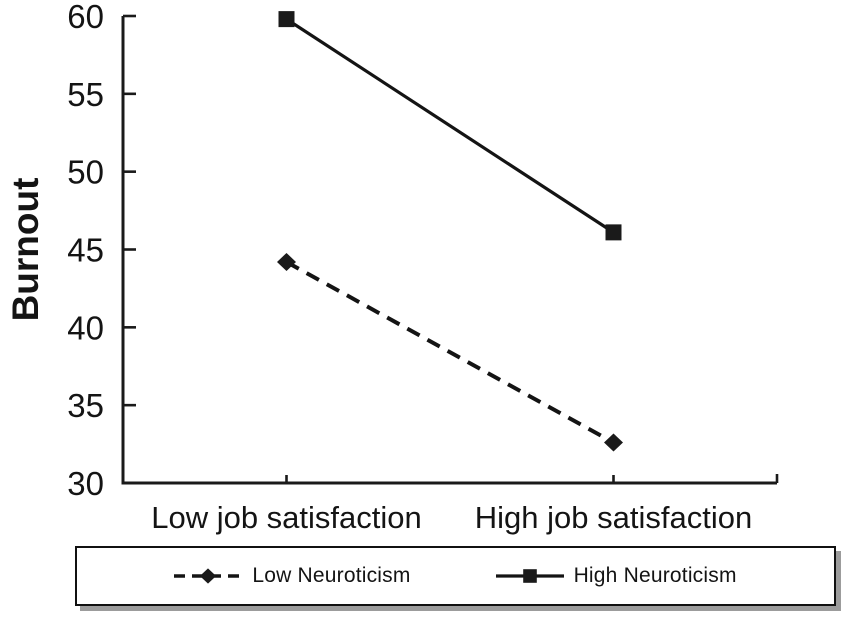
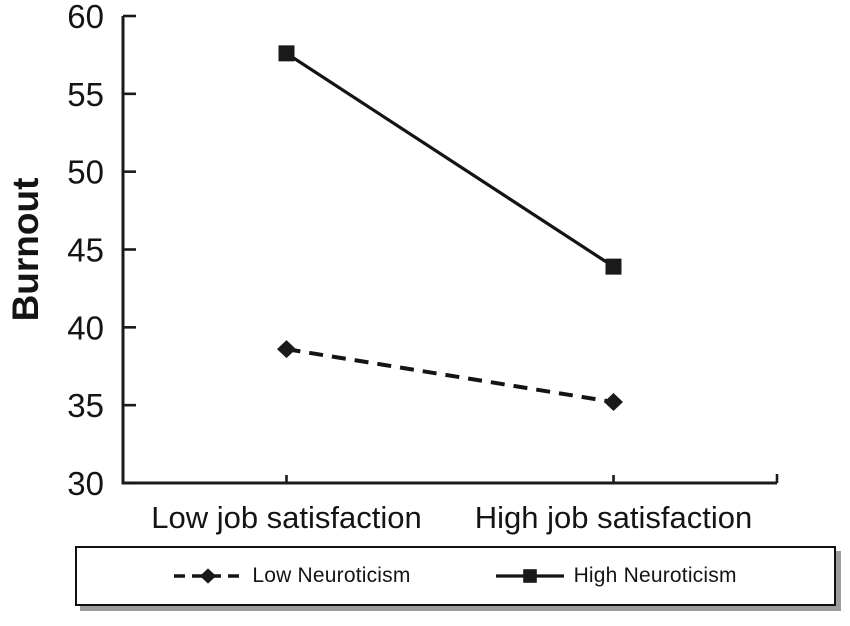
Low Neuroticism/Low job satisfaction: 44.2 -> 38.6
High Neuroticism/Low job satisfaction: 59.8 -> 57.6
Low Neuroticism/High job satisfaction: 32.6 -> 35.2
High Neuroticism/High job satisfaction: 46.1 -> 43.9
